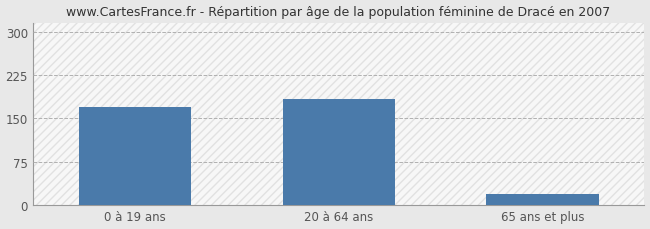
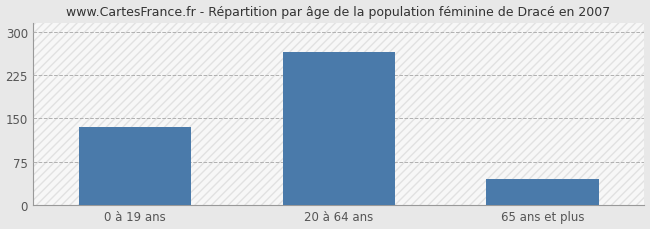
0 à 19 ans: 170 -> 135
20 à 64 ans: 184 -> 265
65 ans et plus: 18 -> 45
